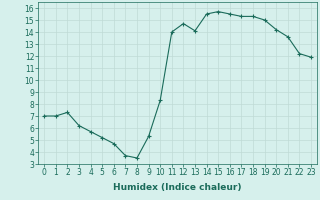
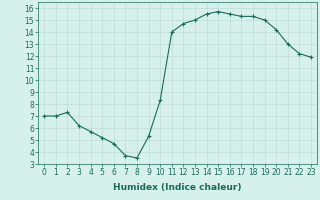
13: 14.1 -> 15.0
21: 13.6 -> 13.0
